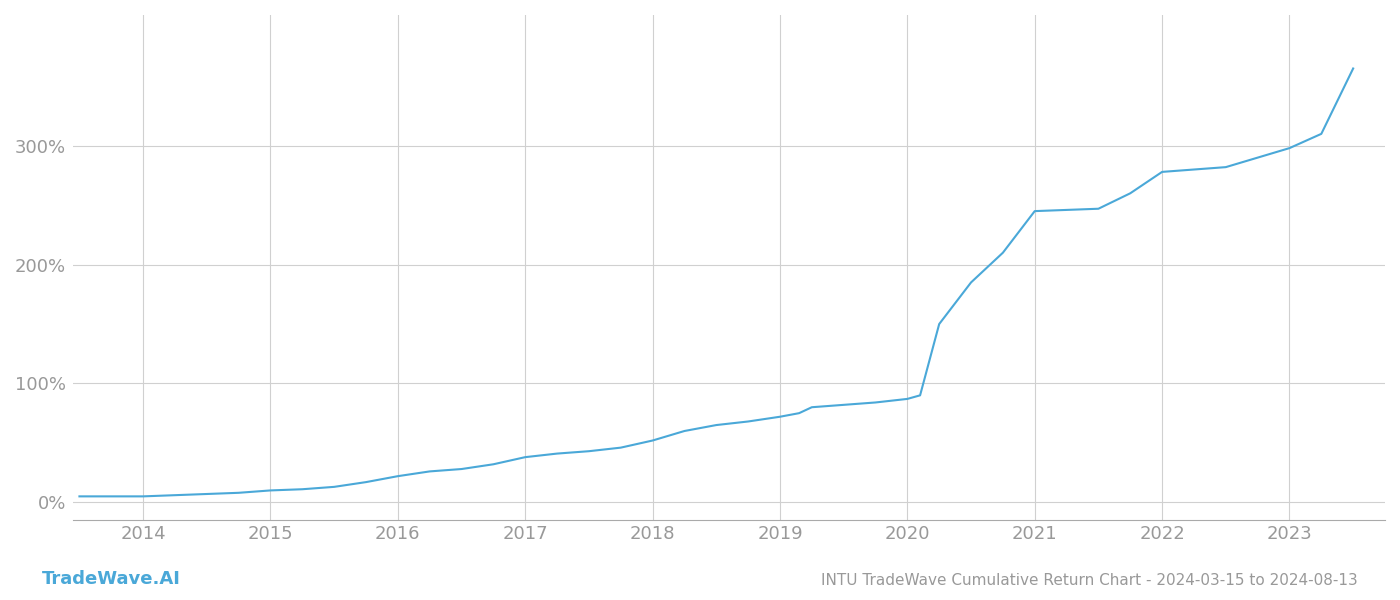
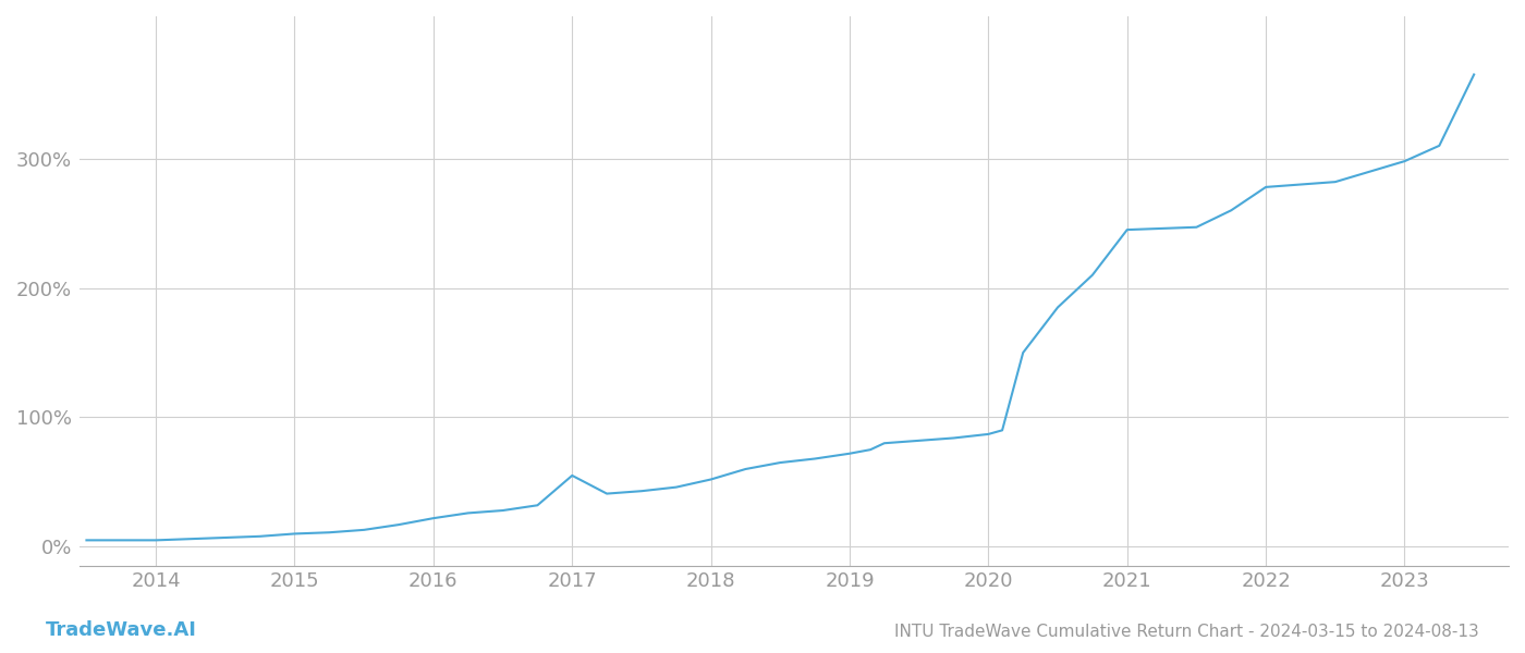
2017: 38% -> 55%
